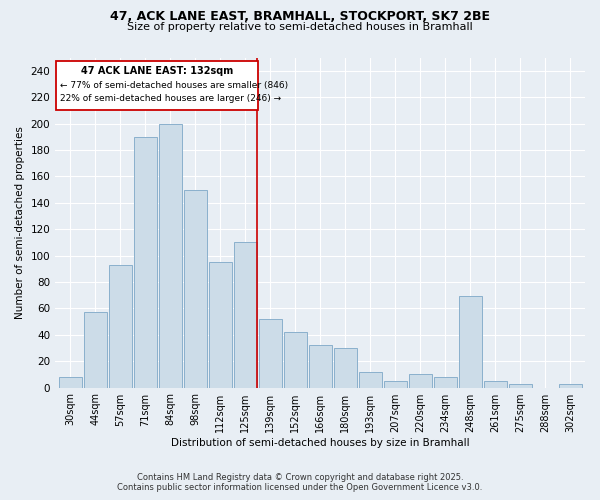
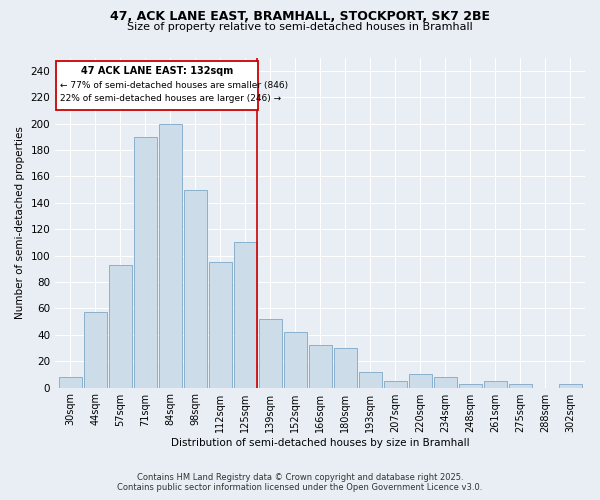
248sqm: 69 -> 3
